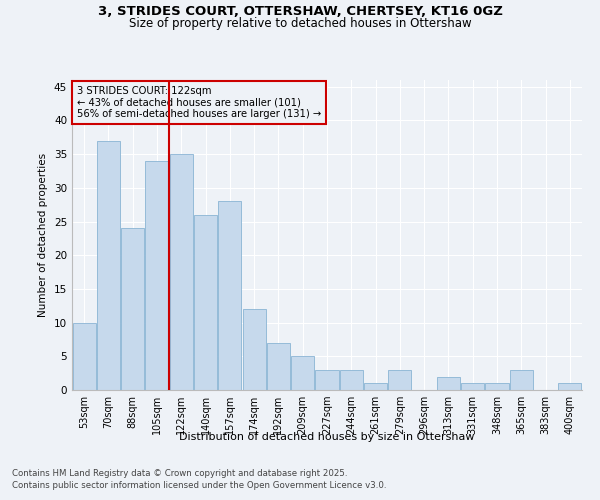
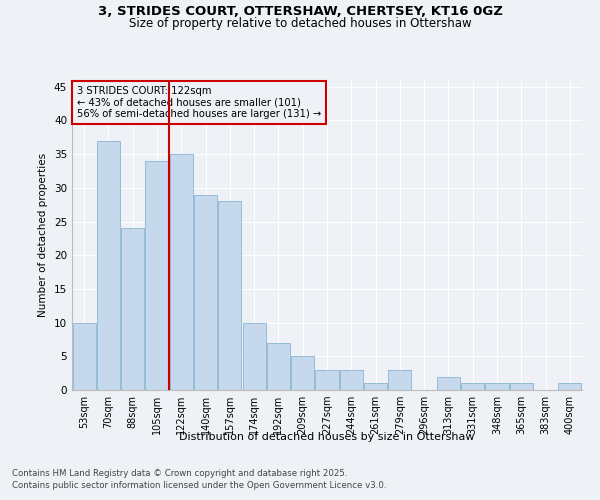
140sqm: 26 -> 29
174sqm: 12 -> 10
365sqm: 3 -> 1
